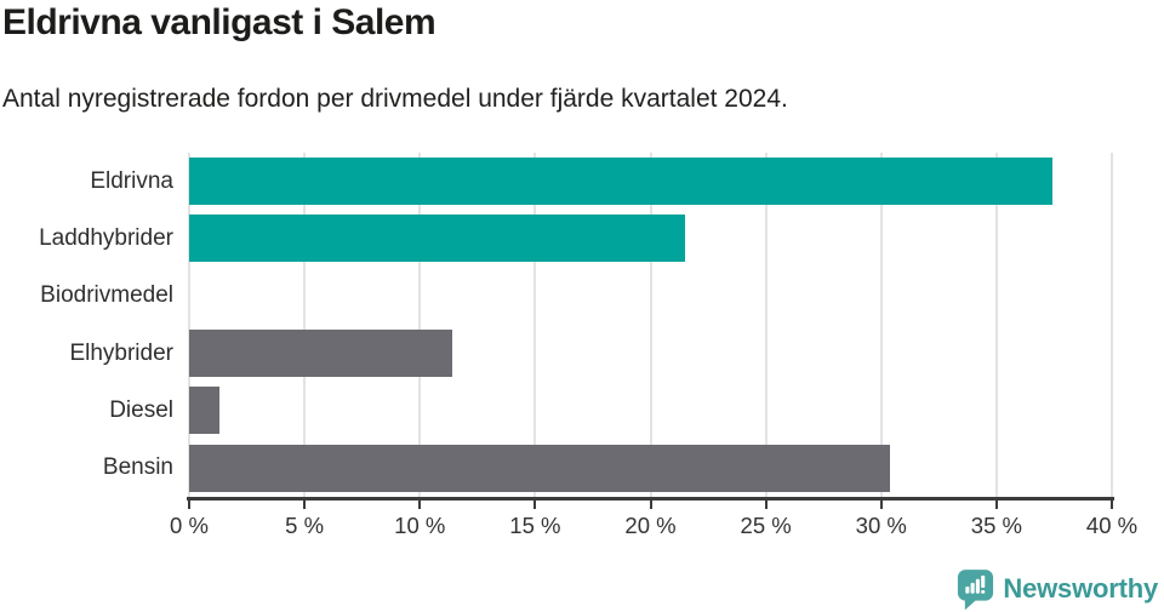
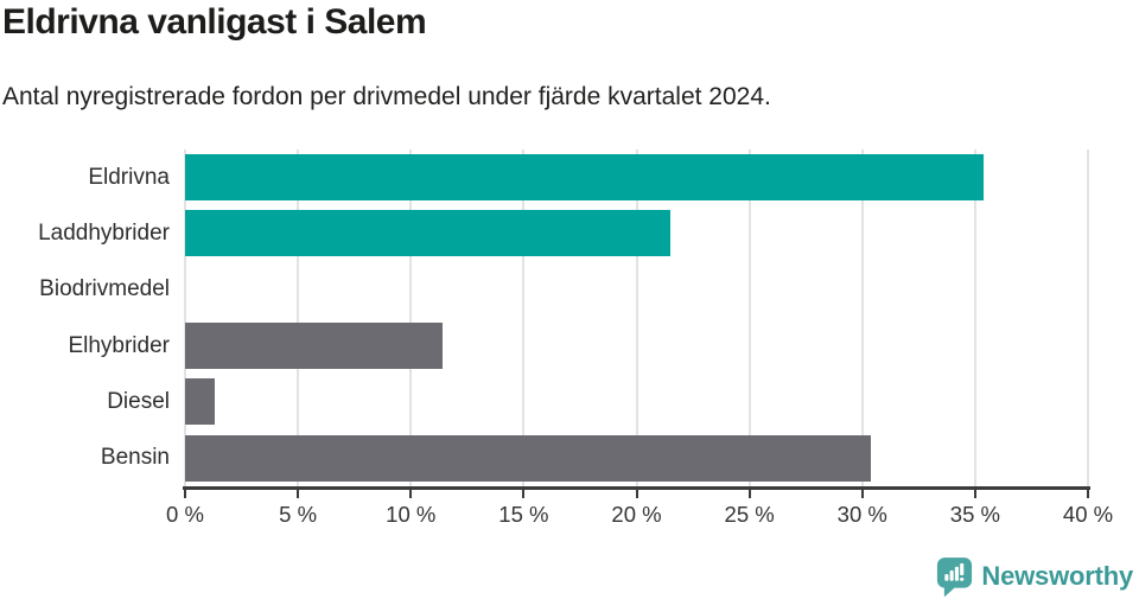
Eldrivna: 37.4% -> 35.4%
